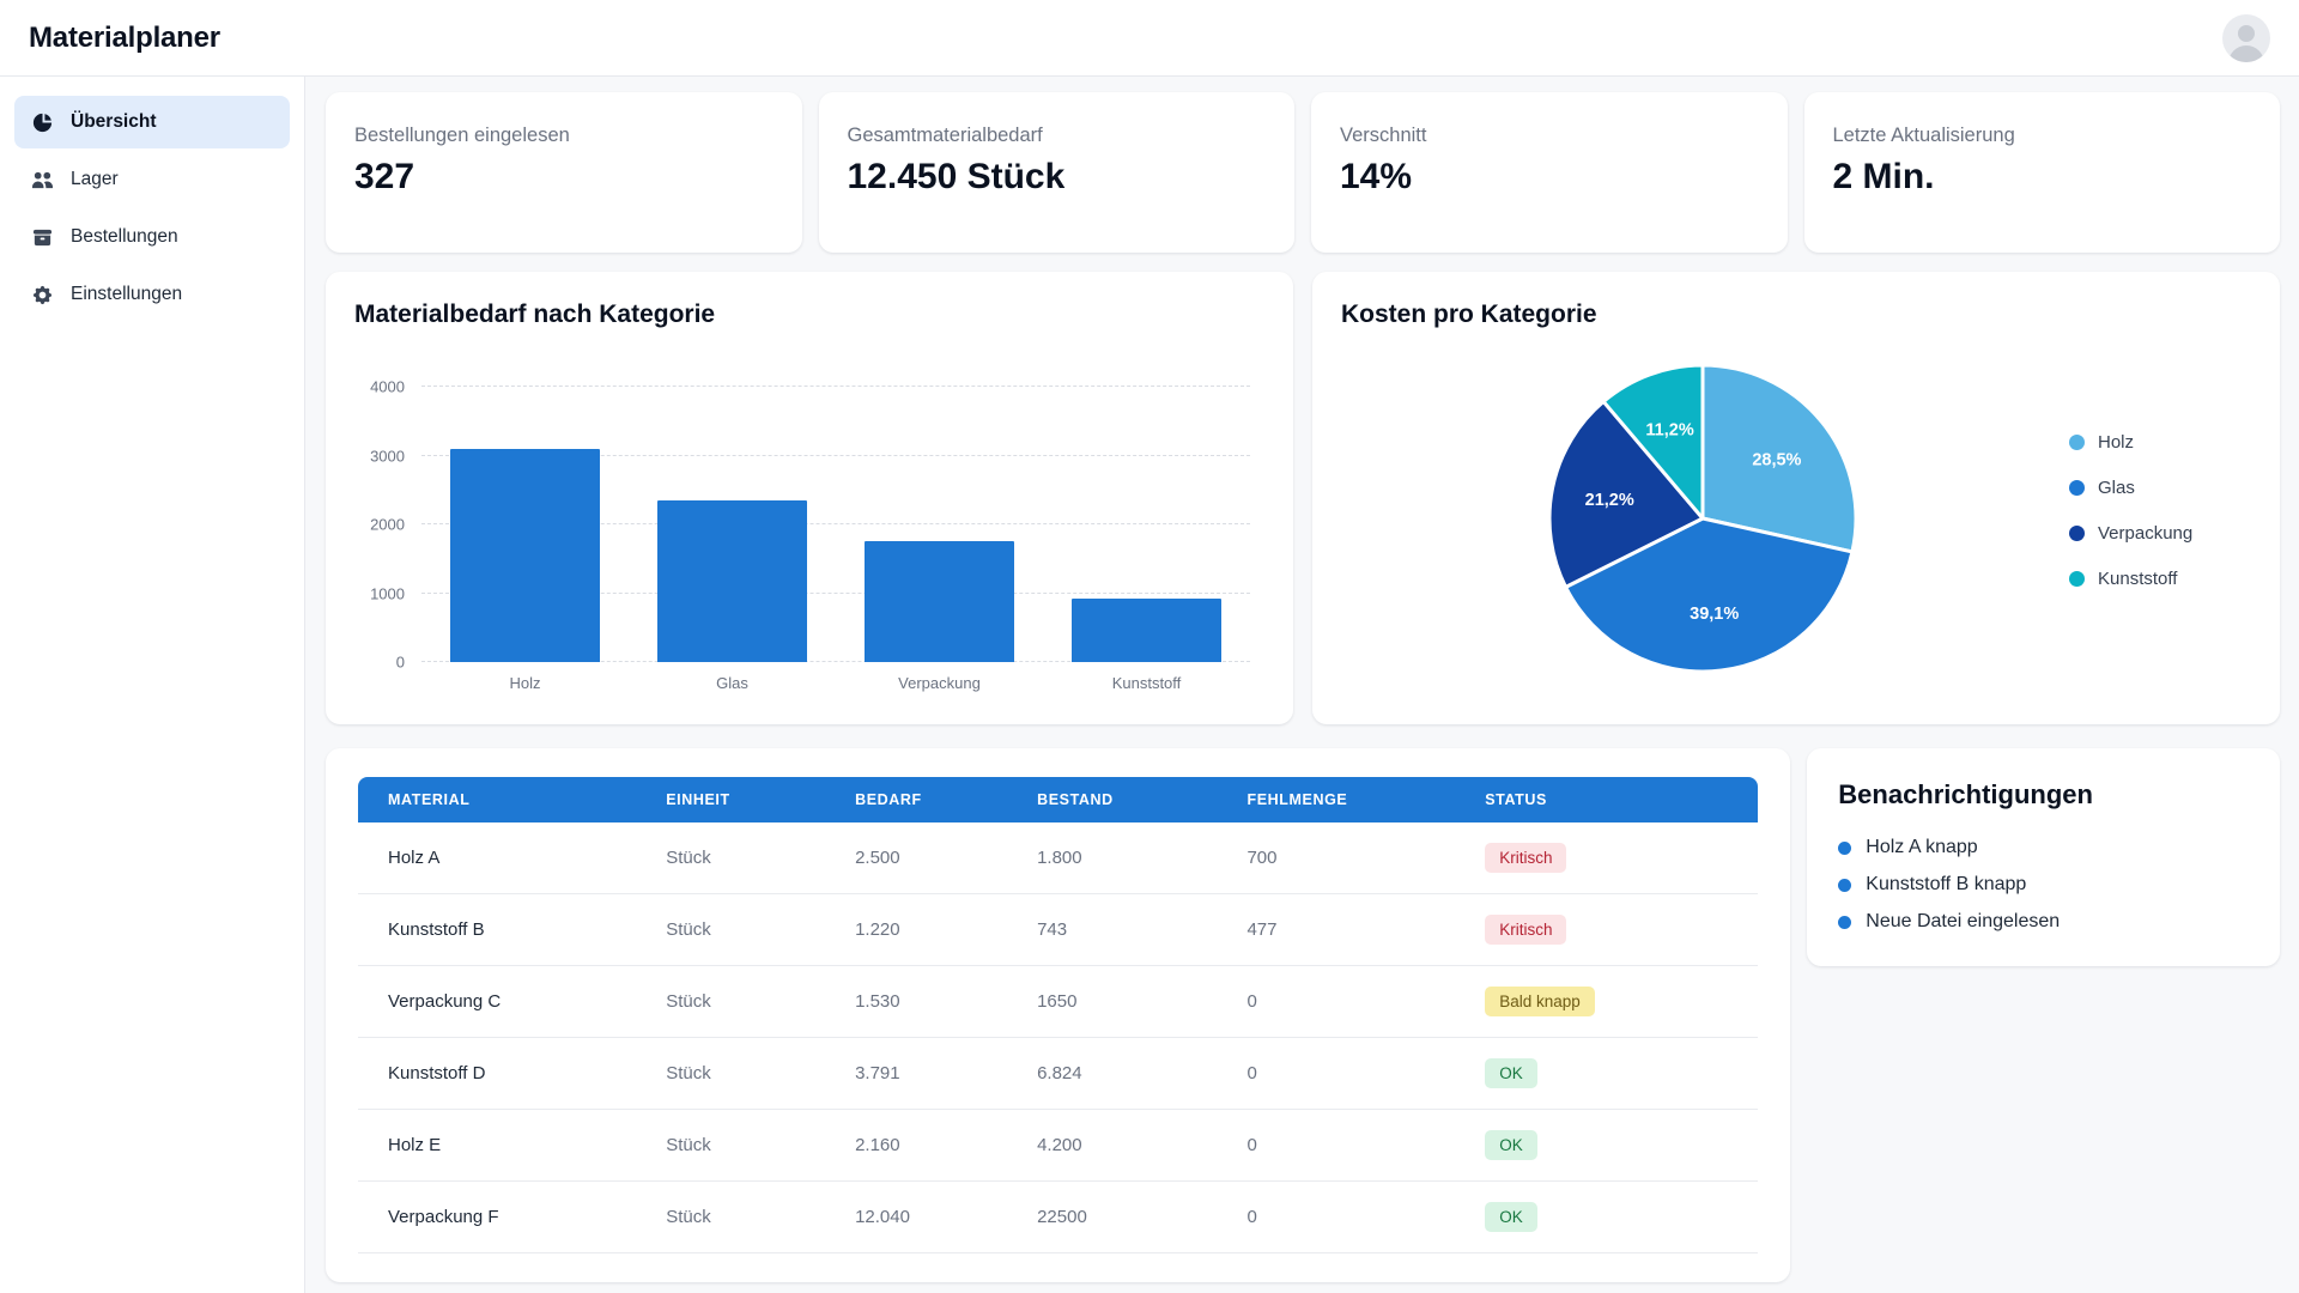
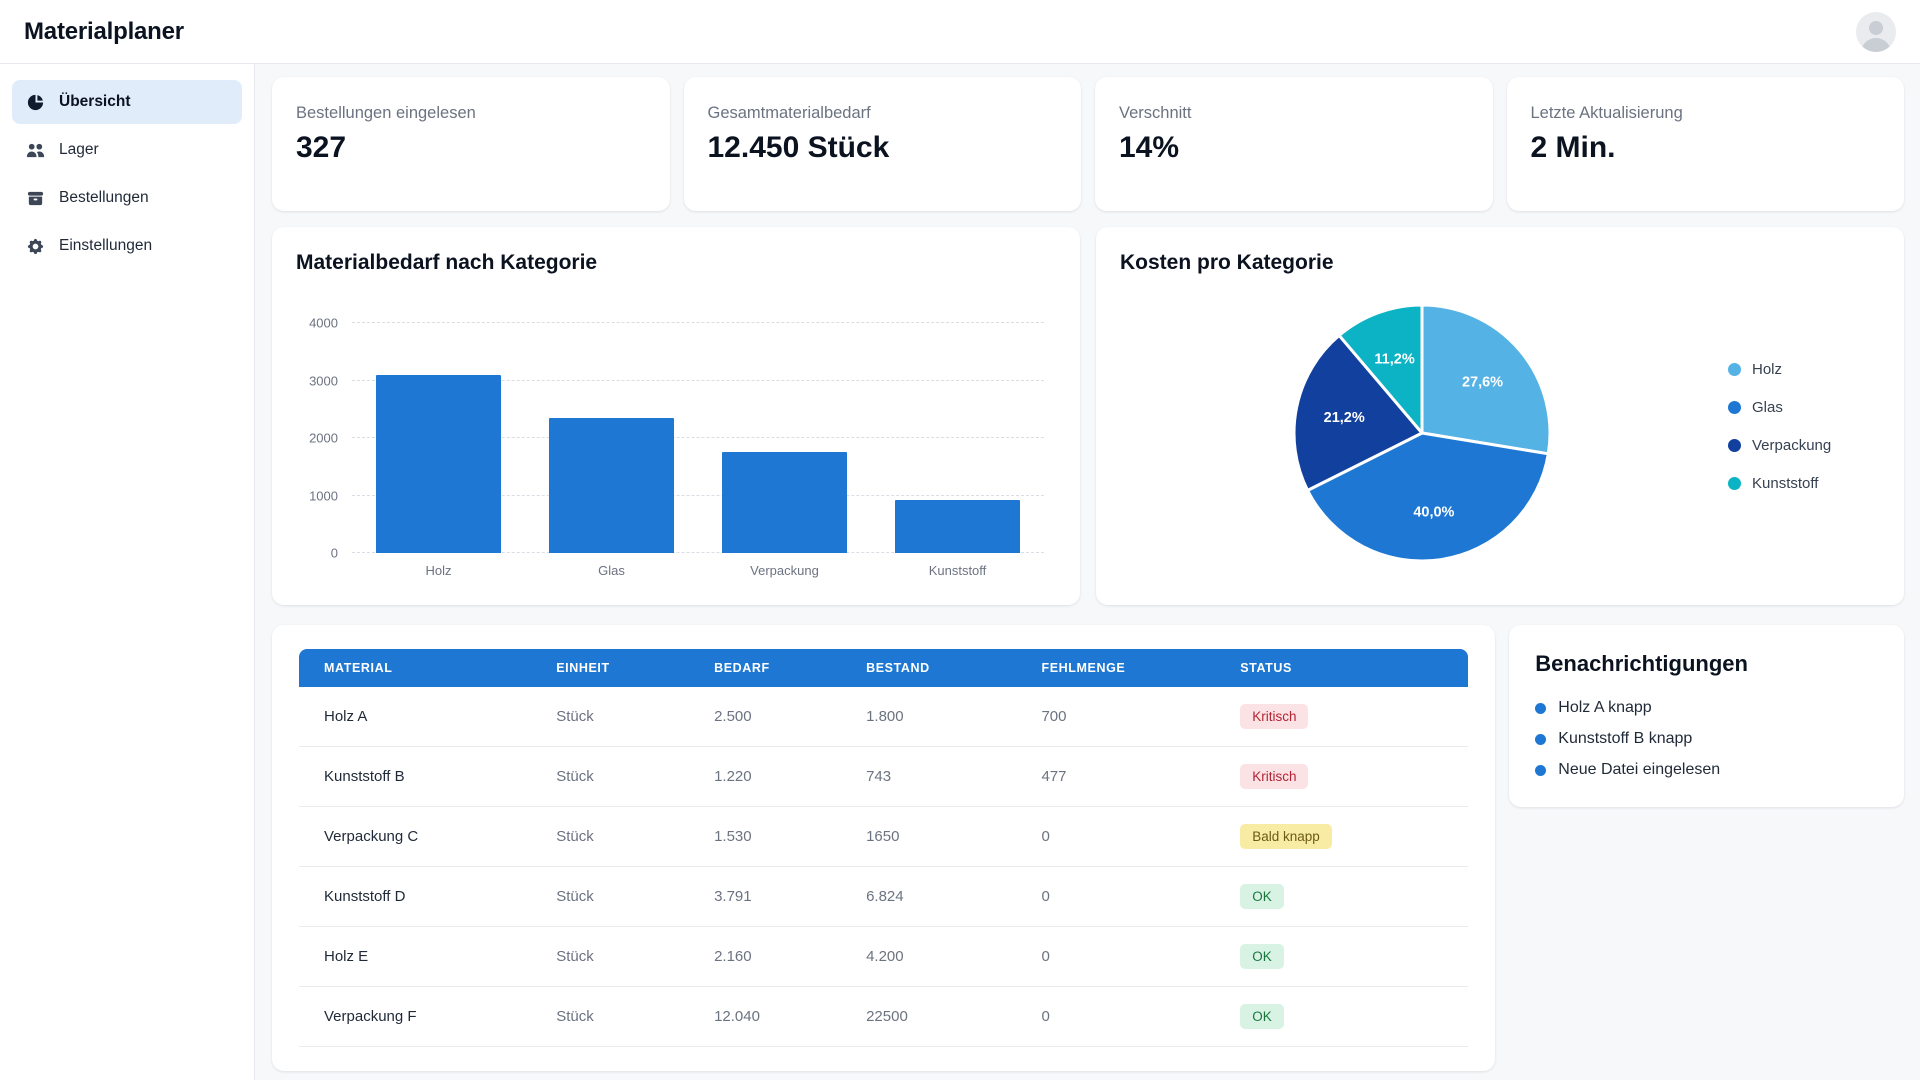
Kosten pro Kategorie/Holz: 28,5% -> 27,6%
Kosten pro Kategorie/Glas: 39,1% -> 40,0%
